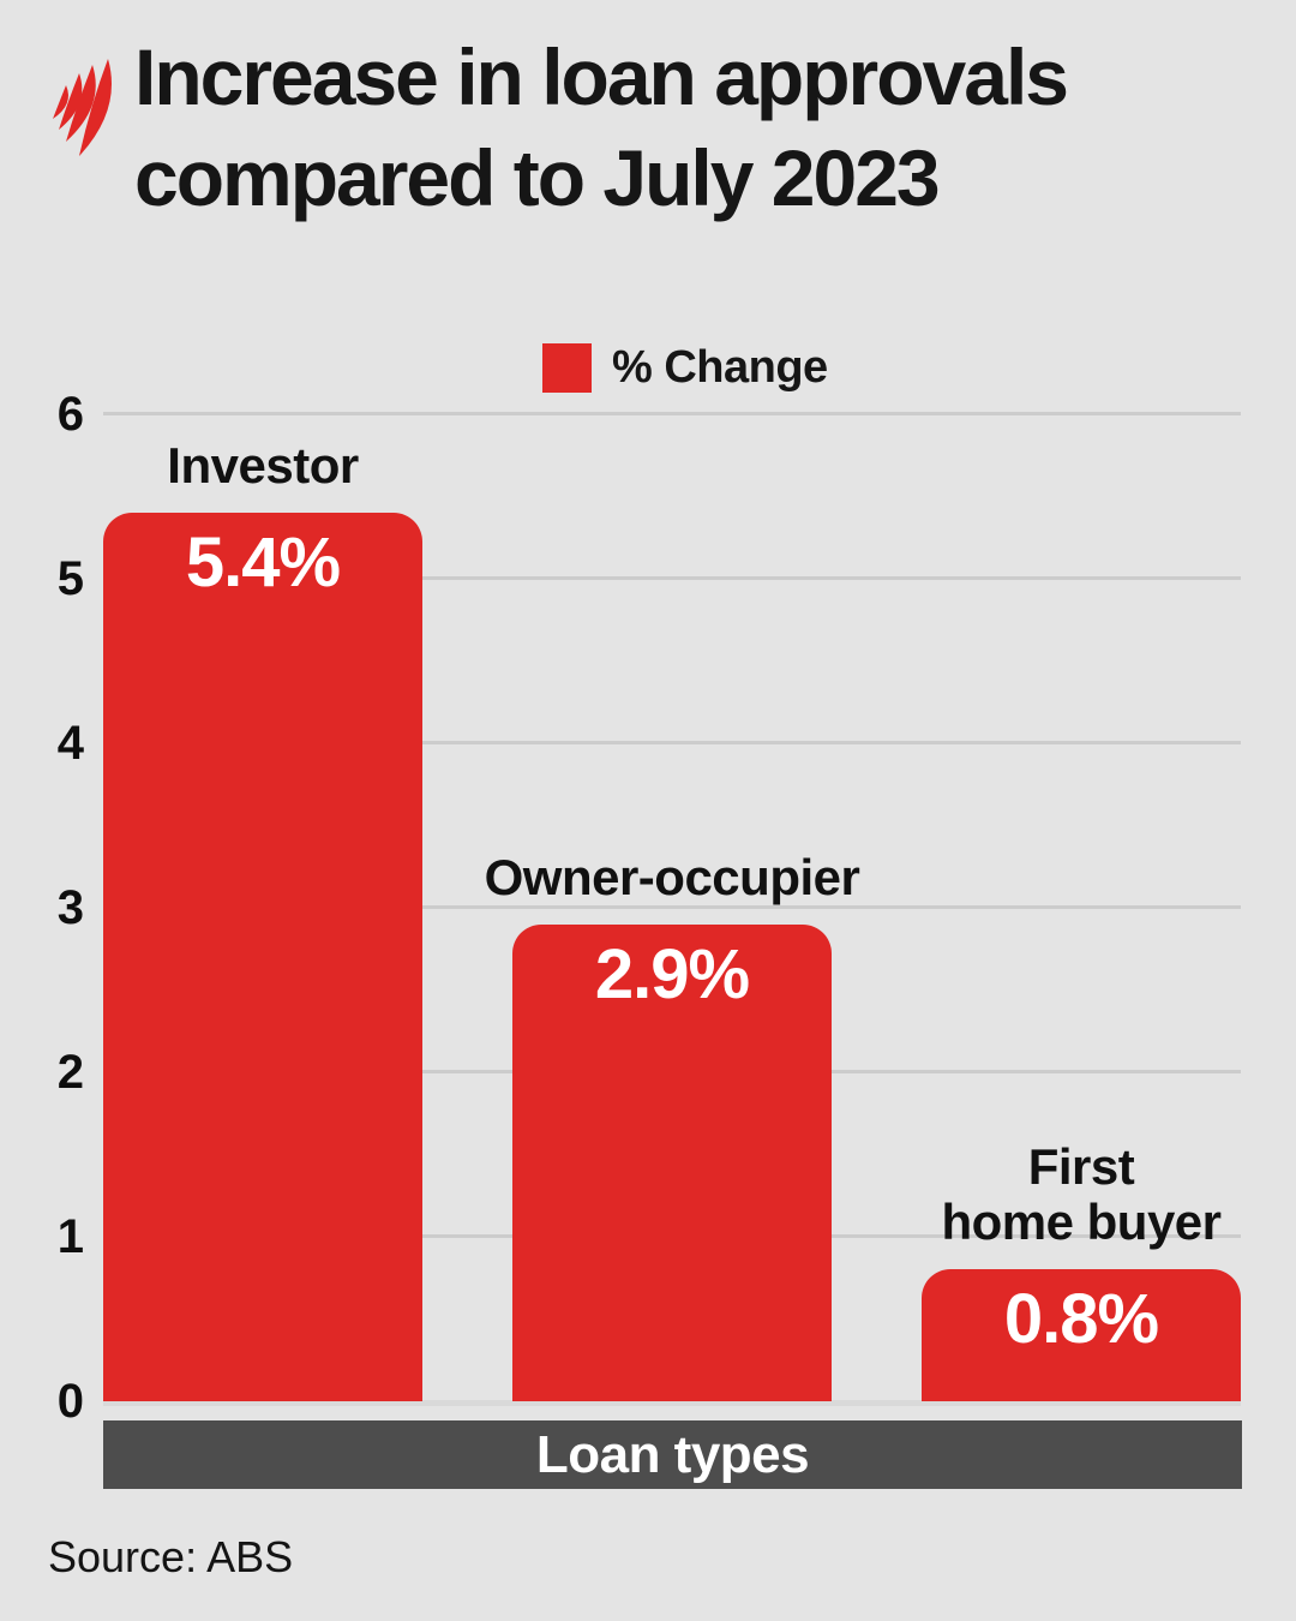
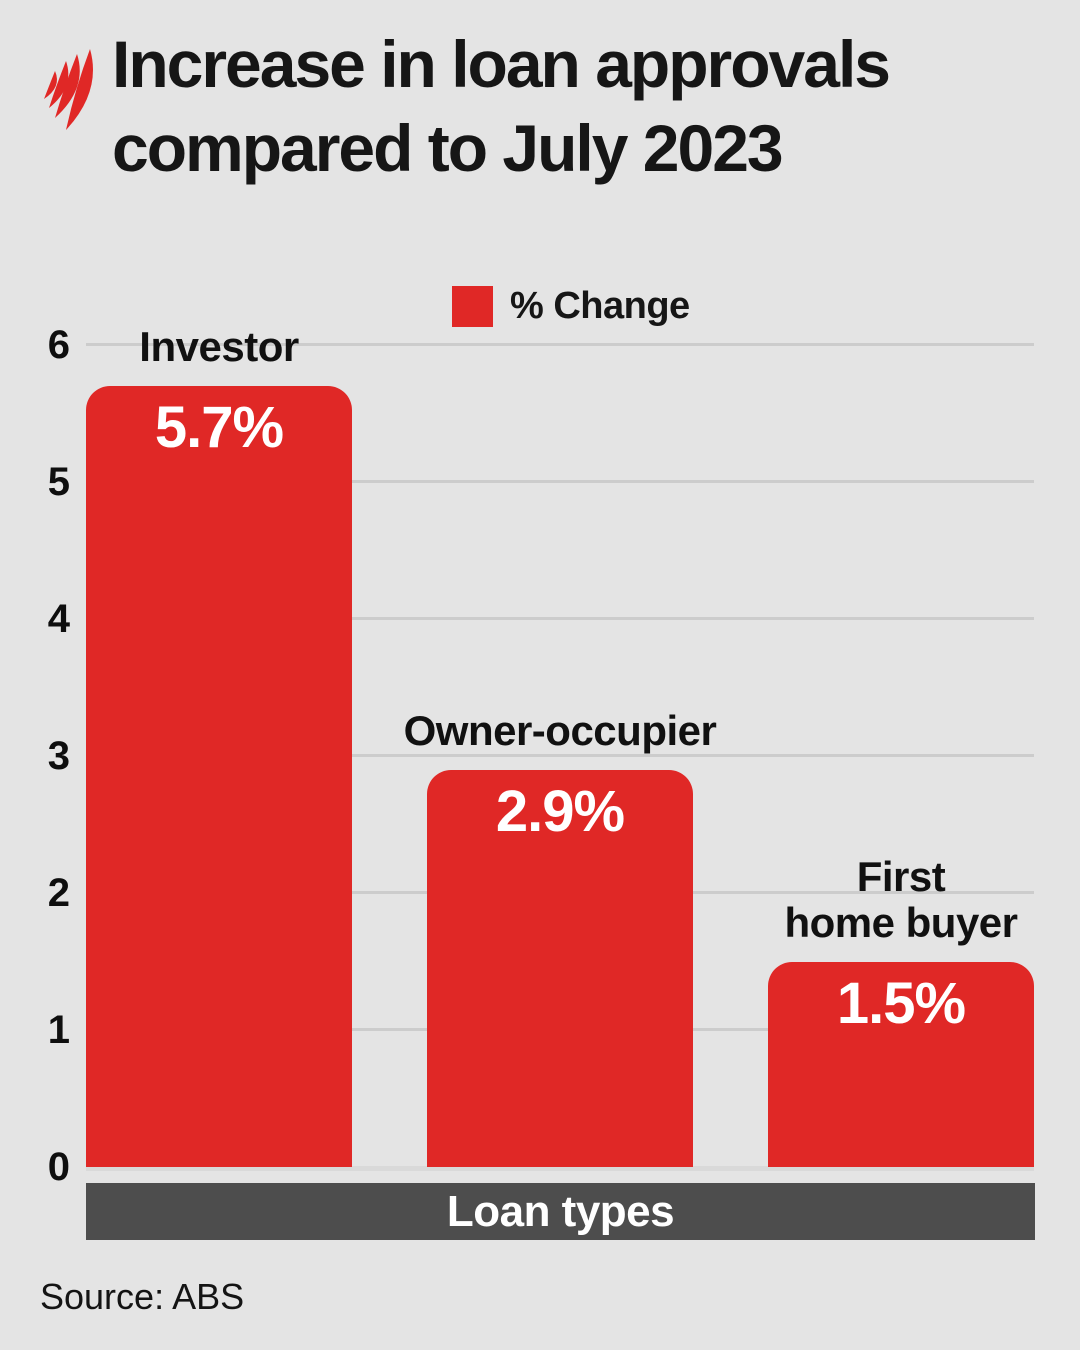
Investor: 5.4% -> 5.7%
First home buyer: 0.8% -> 1.5%
